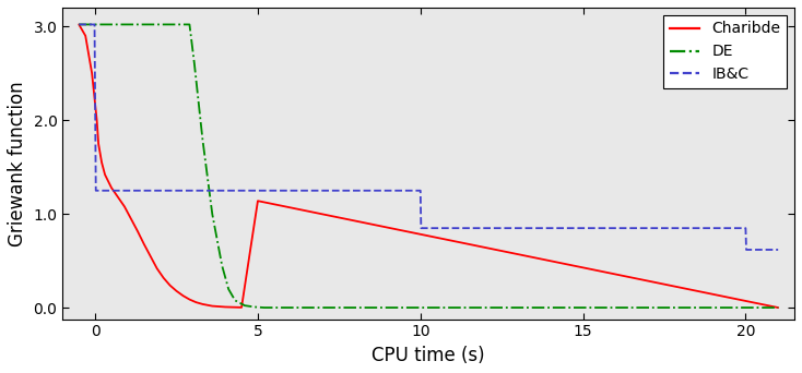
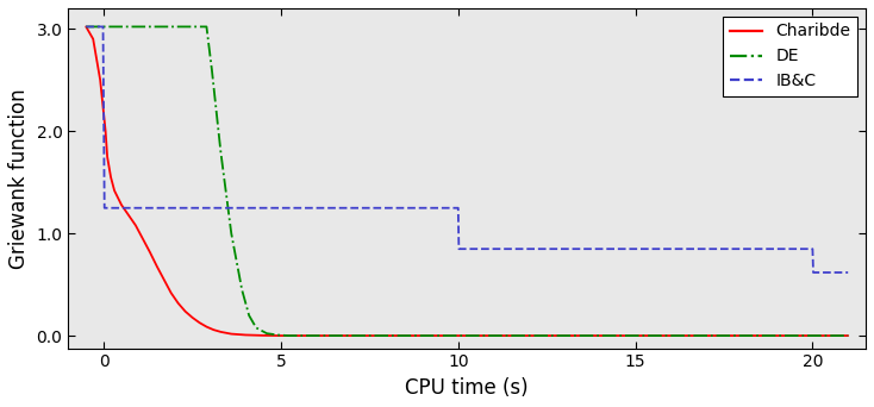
Charibde/5: 1.14 -> 0.00
